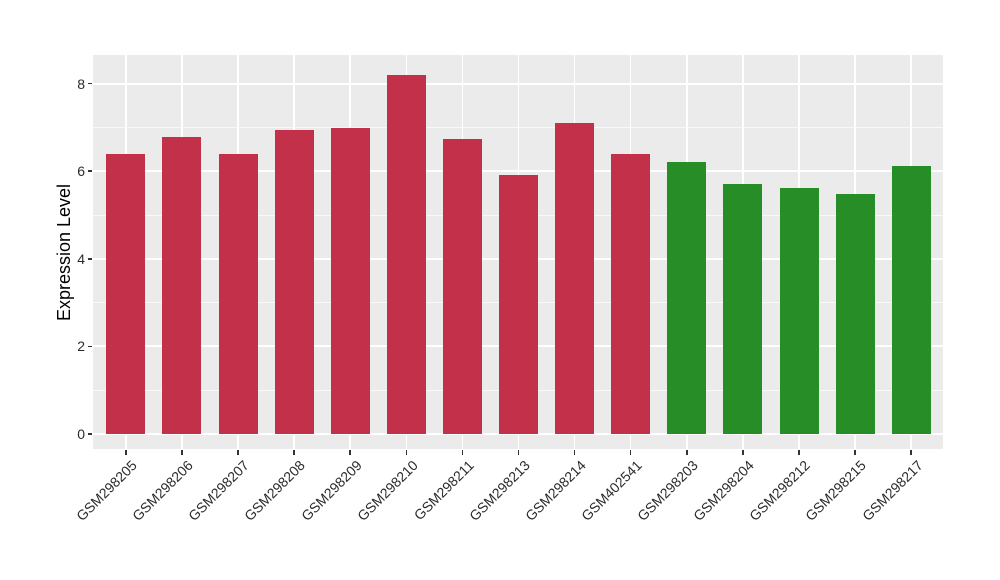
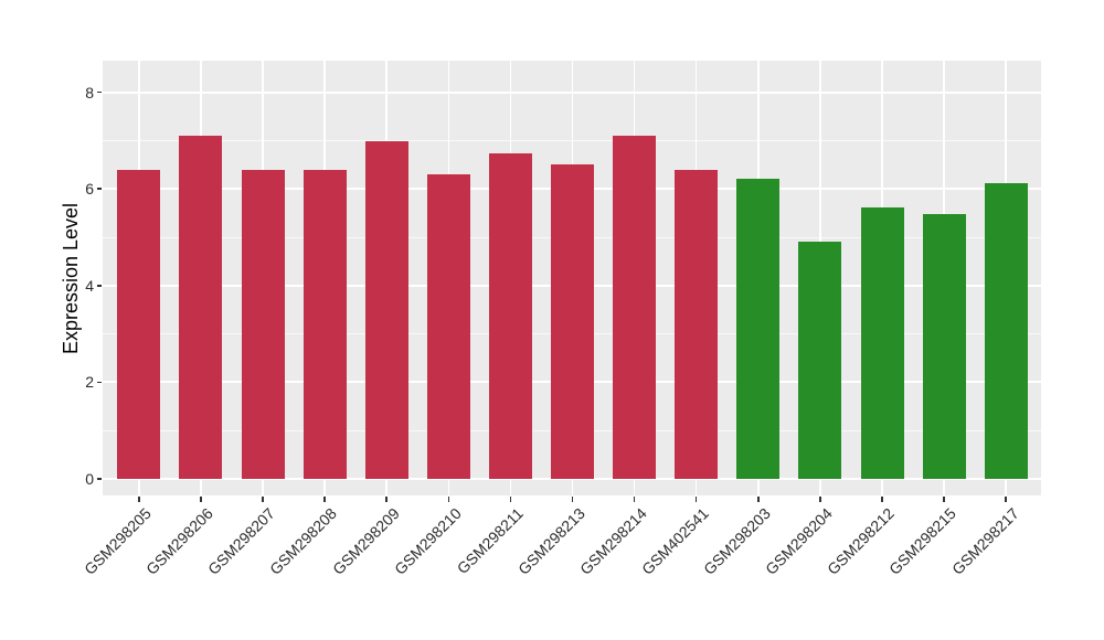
GSM298206: 6.8 -> 7.1
GSM298208: 6.9 -> 6.4
GSM298210: 8.2 -> 6.3
GSM298213: 5.9 -> 6.5
GSM298204: 5.7 -> 4.9
